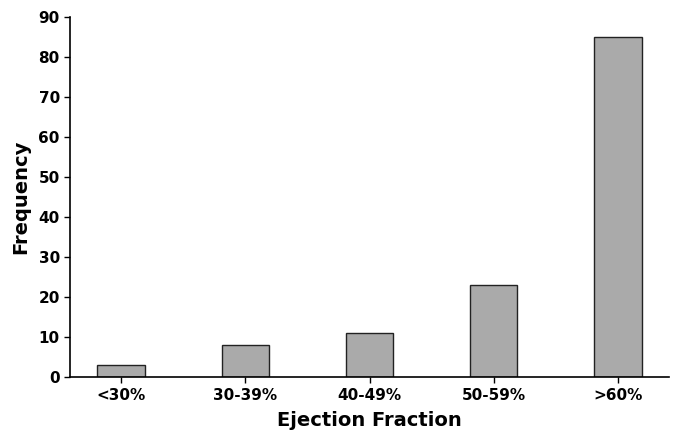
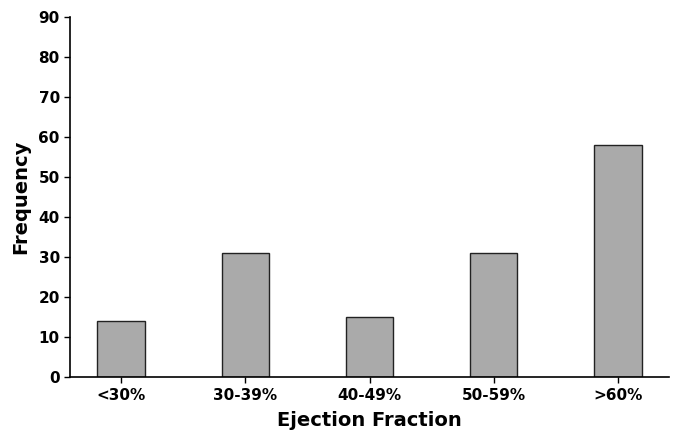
<30%: 3 -> 14
30-39%: 8 -> 31
40-49%: 11 -> 15
50-59%: 23 -> 31
>60%: 85 -> 58
